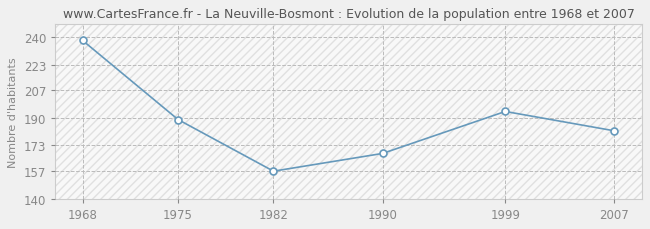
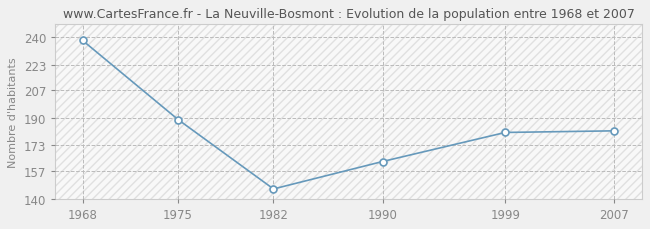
1982: 157 -> 146
1990: 168 -> 163
1999: 194 -> 181
